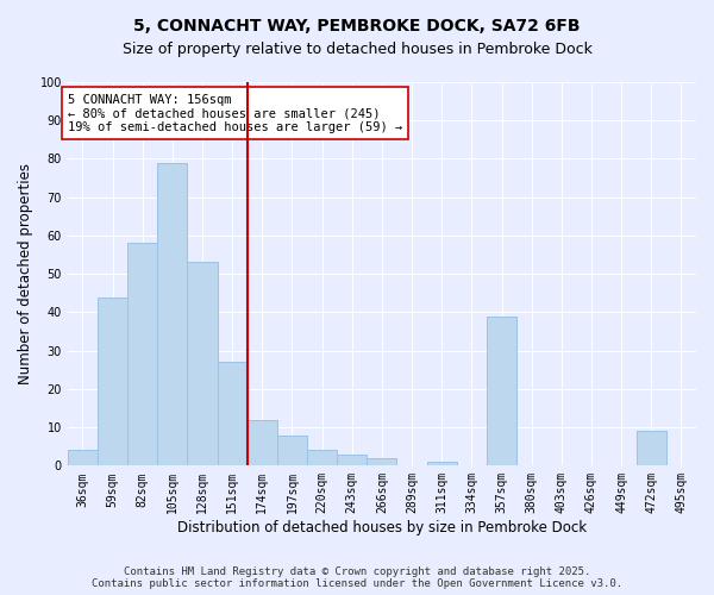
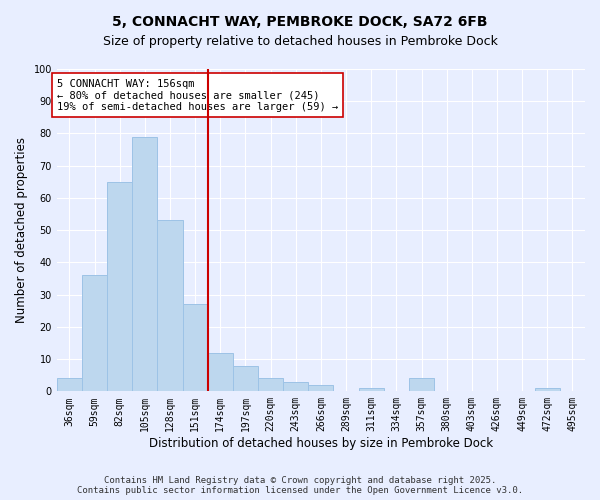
59sqm: 44 -> 36
82sqm: 58 -> 65
357sqm: 39 -> 4
472sqm: 9 -> 1
